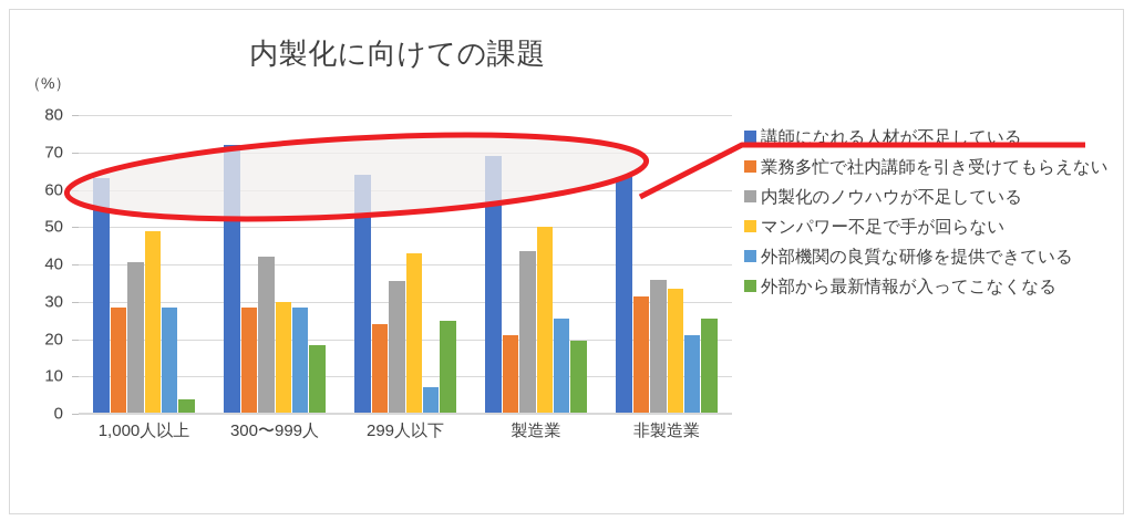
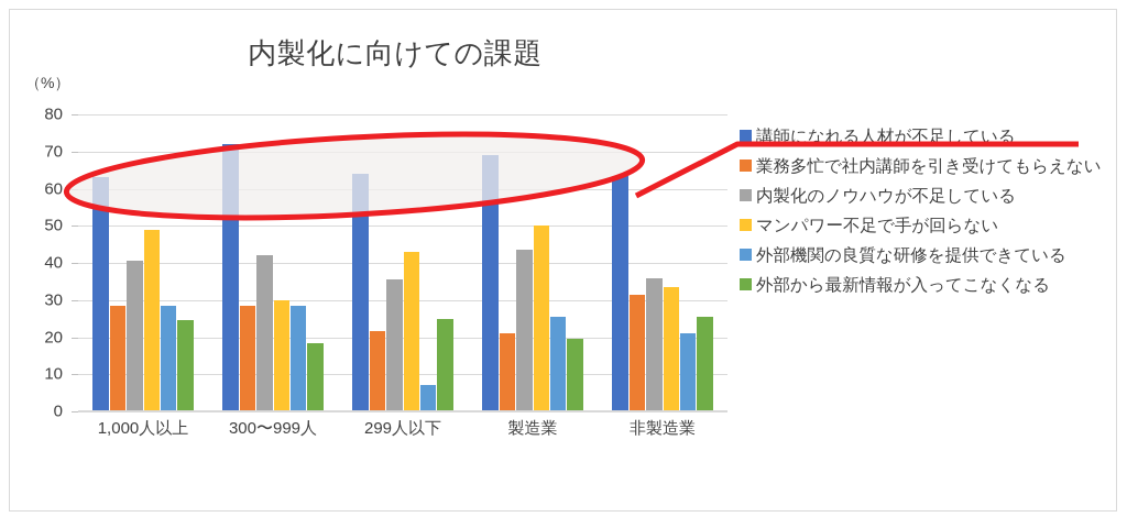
外部から最新情報が入ってこなくなる/1,000人以上: 4 -> 24
業務多忙で社内講師を引き受けてもらえない/299人以下: 24 -> 22
